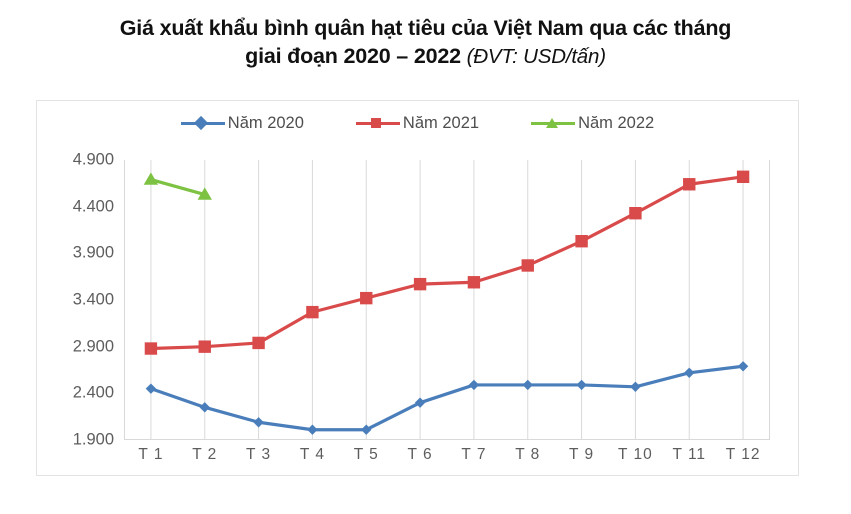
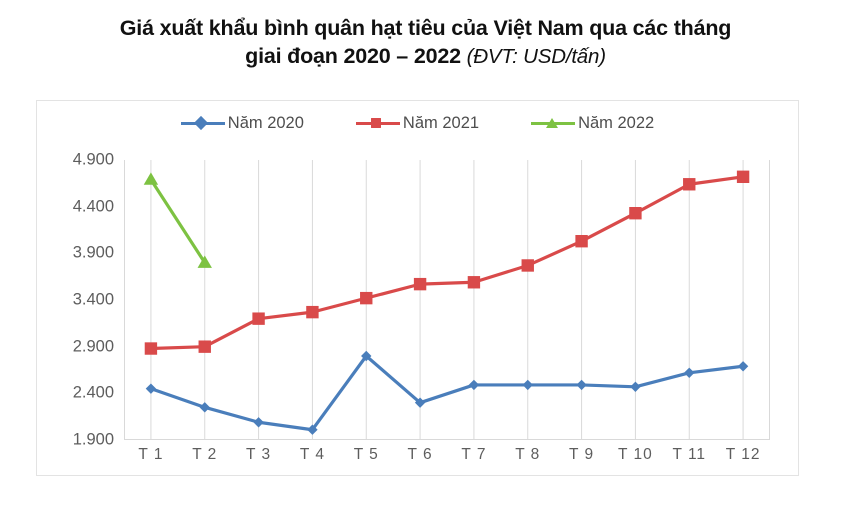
Năm 2022/T 2: 4500 -> 3800
Năm 2021/T 3: 2900 -> 3200
Năm 2020/T 5: 2000 -> 2800
